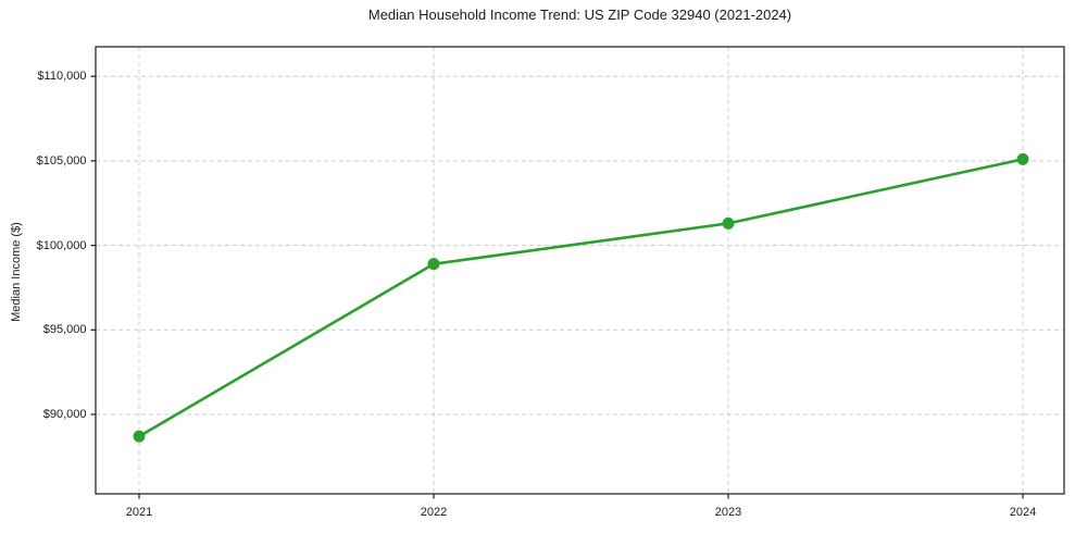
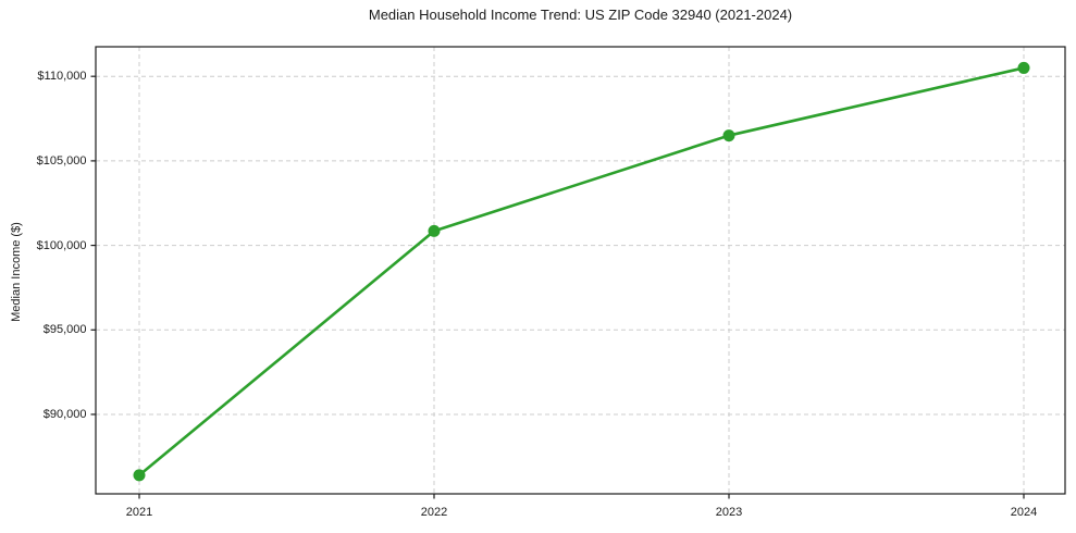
2021: $88700 -> $86400
2022: $98900 -> $100800
2023: $101300 -> $106500
2024: $105100 -> $110500
